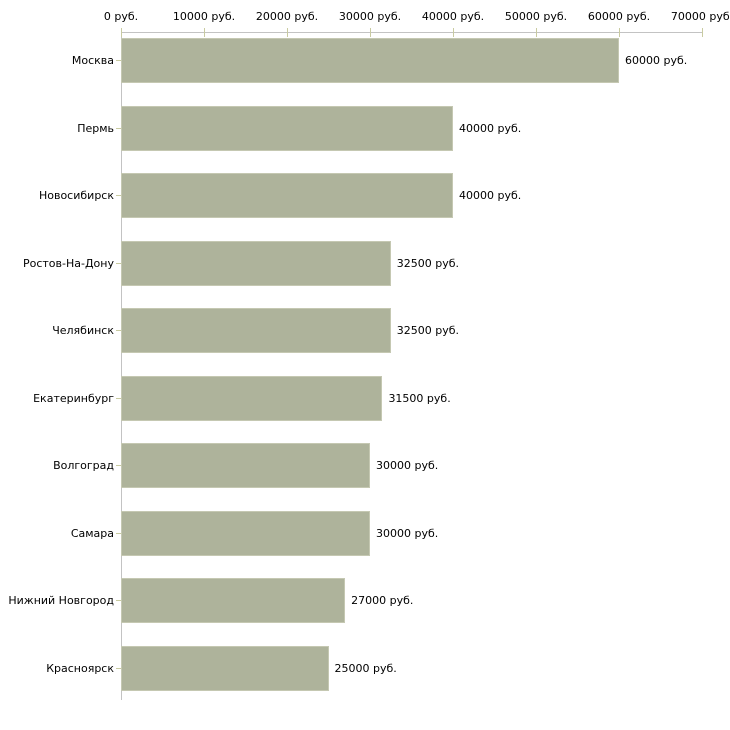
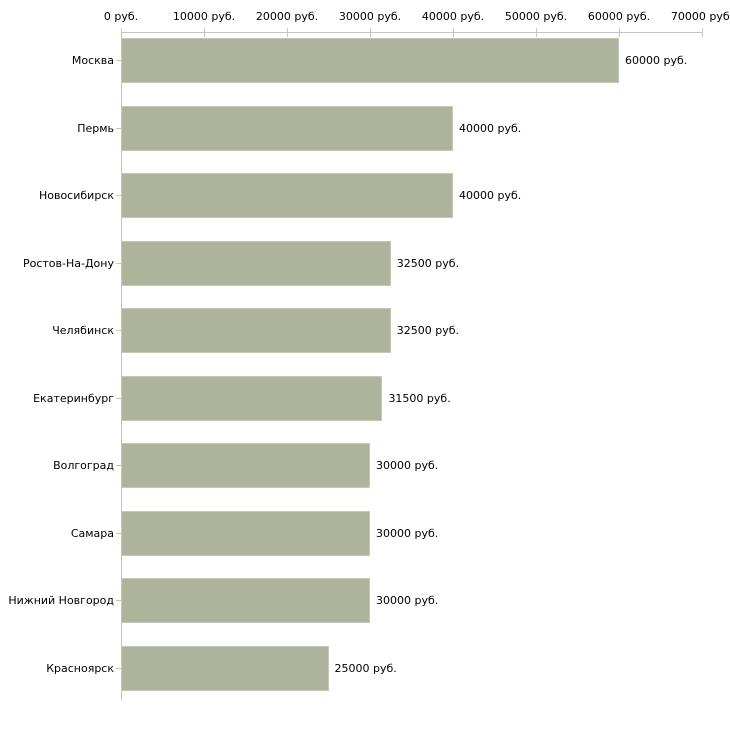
Нижний Новгород: 27000 -> 30000
